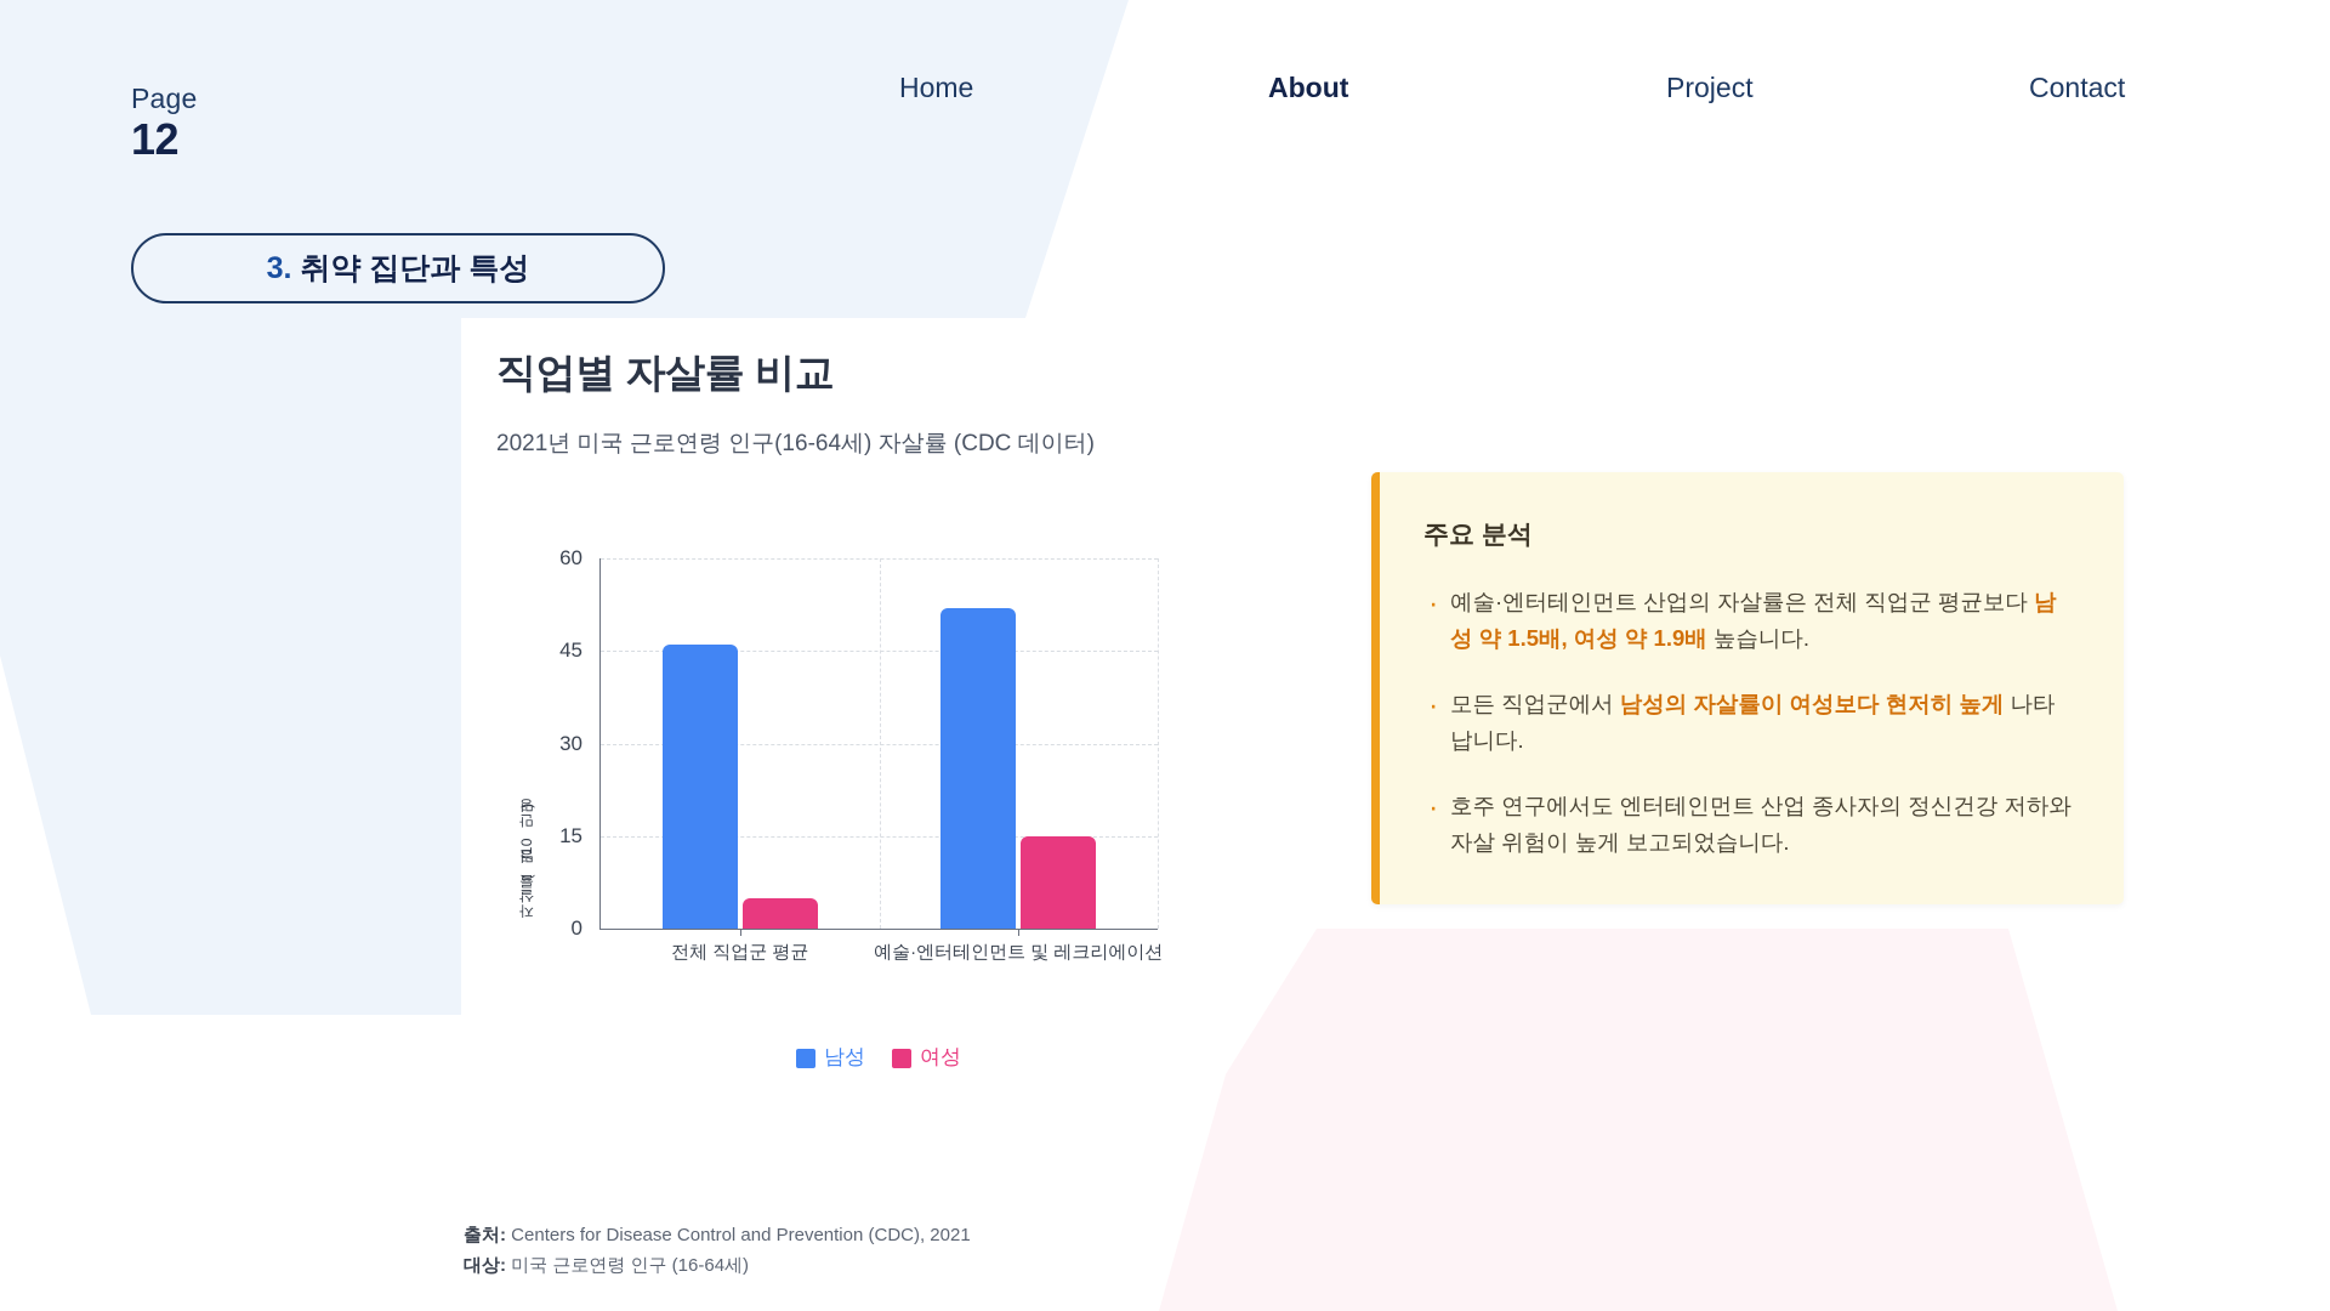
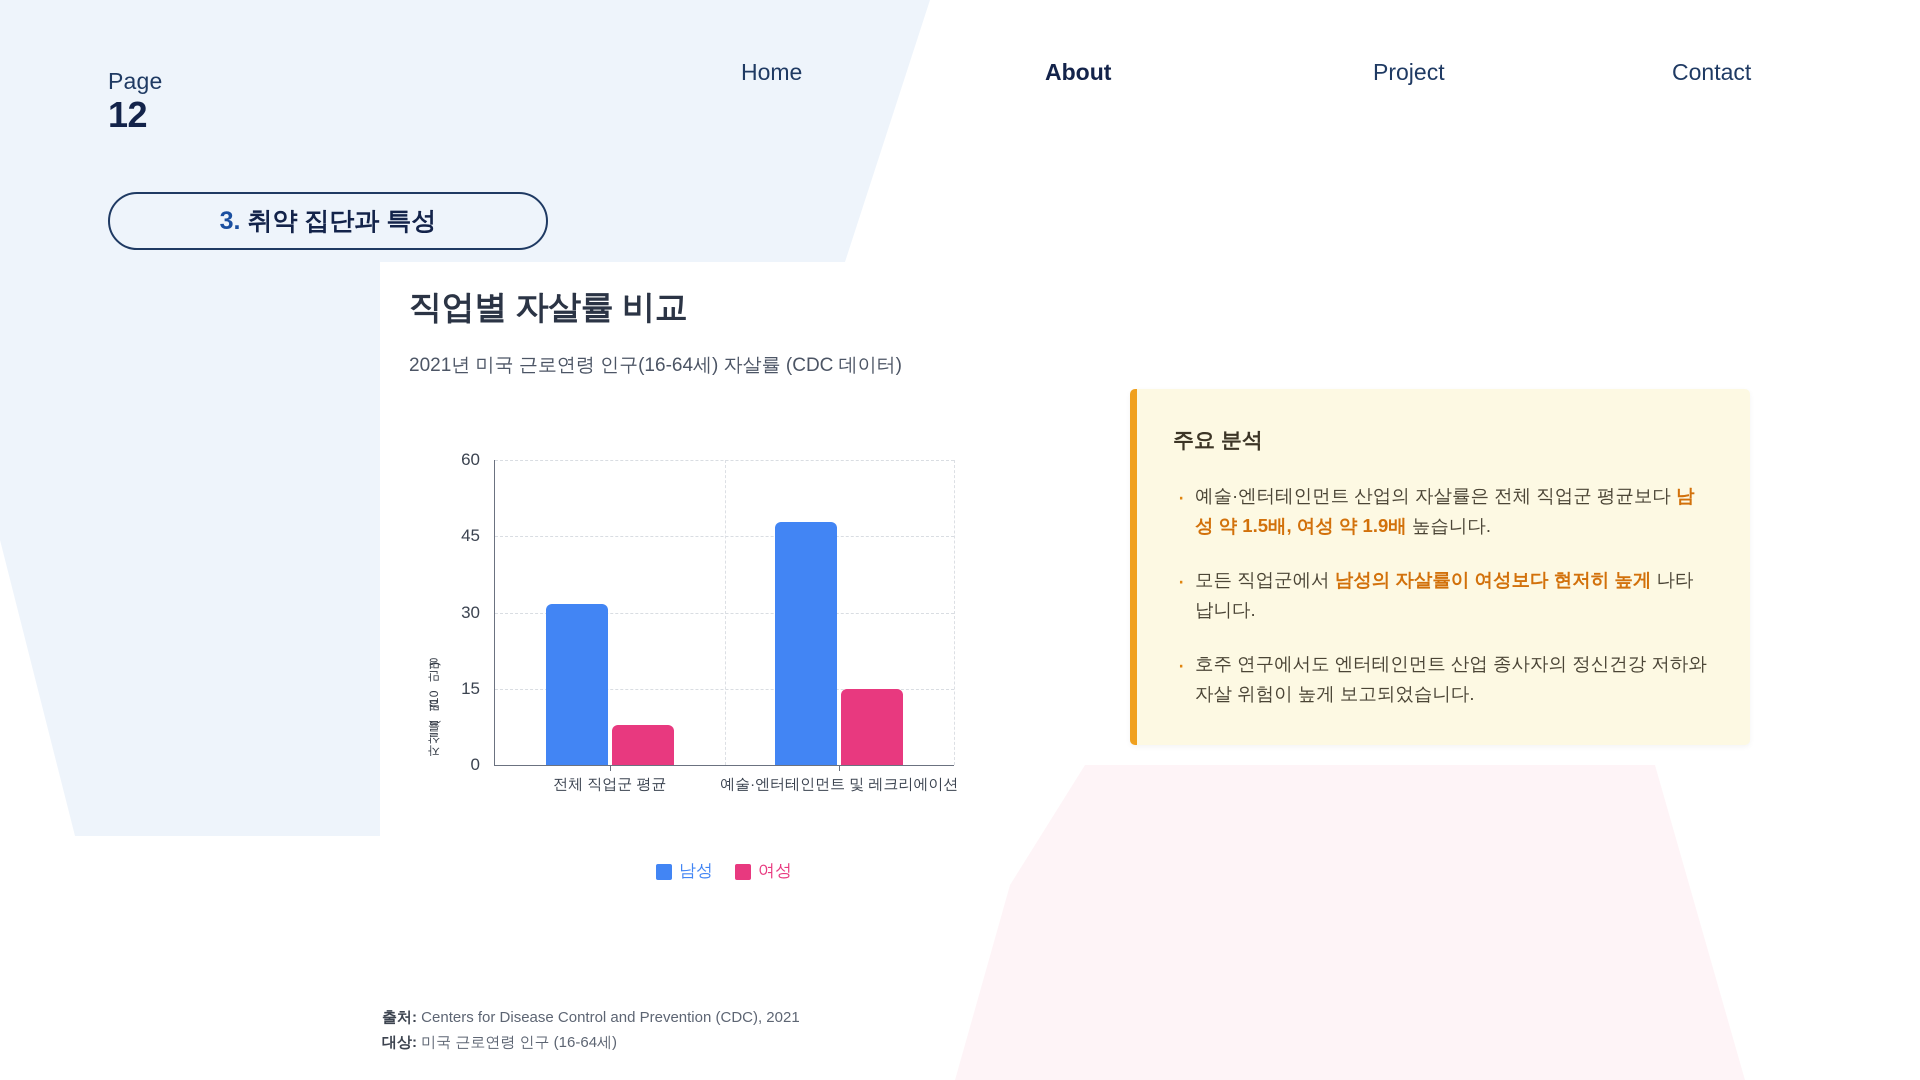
남성/전체 직업군 평균: 46 -> 32
여성/전체 직업군 평균: 5 -> 8
남성/예술·엔터테인먼트 및 레크리에이션: 52 -> 48
